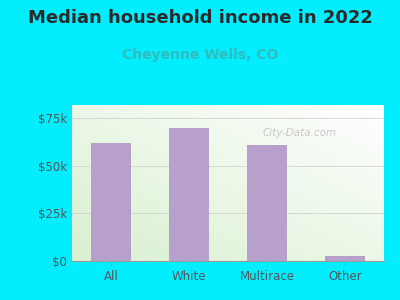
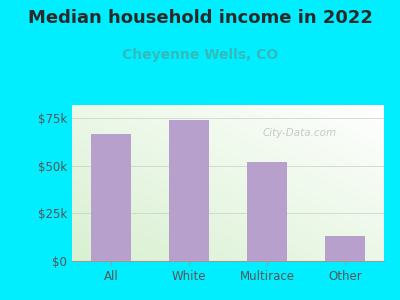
All: $62k -> $67k
White: $70k -> $74k
Multirace: $61k -> $52k
Other: $2k -> $13k
